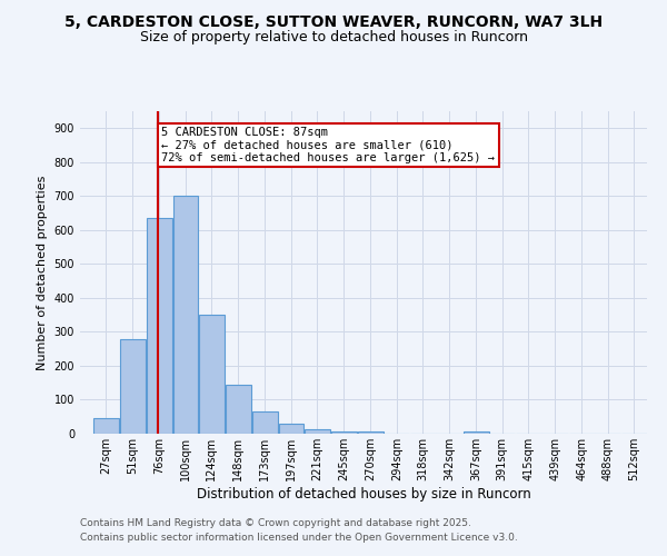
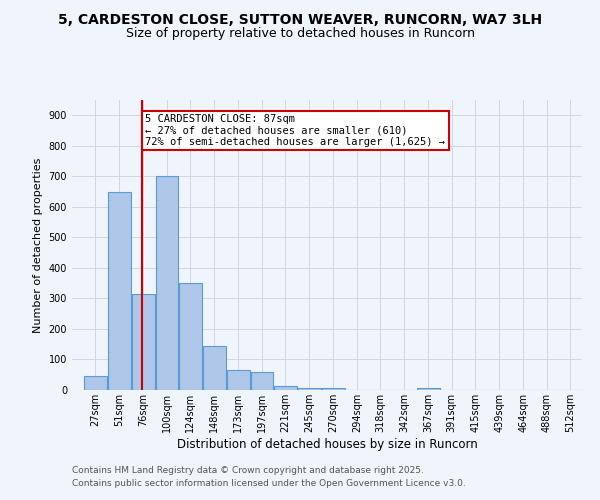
51sqm: 280 -> 650
76sqm: 635 -> 315
197sqm: 30 -> 60
